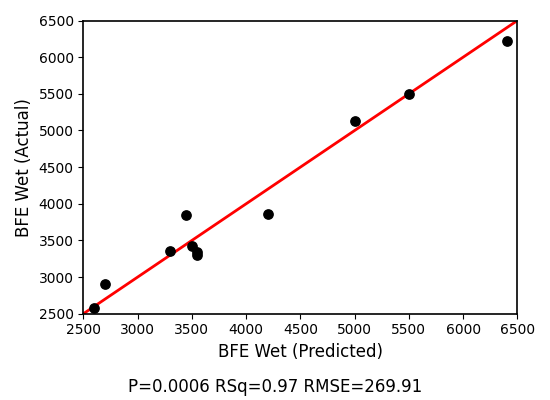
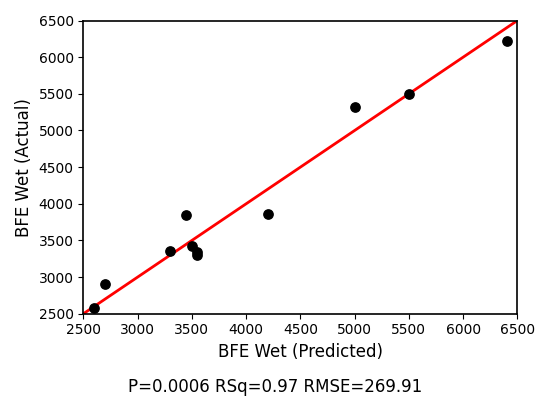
5000: 5130 -> 5320
